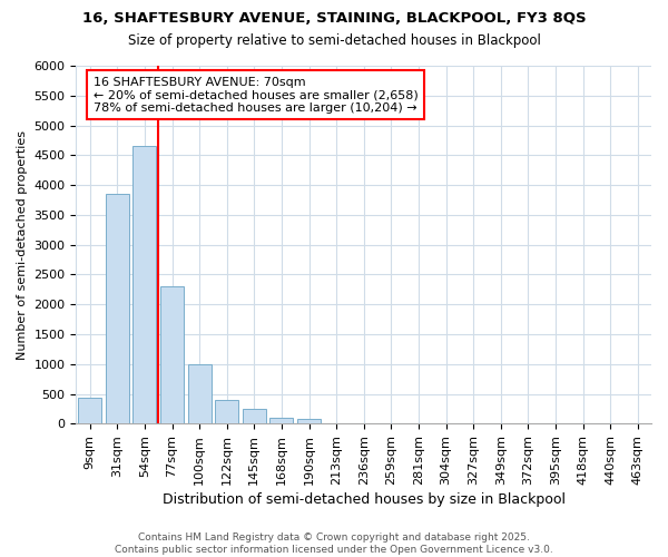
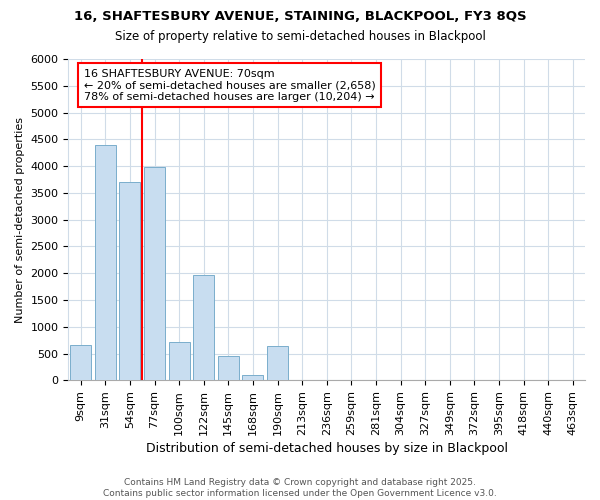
9sqm: 430 -> 660
31sqm: 3850 -> 4400
54sqm: 4650 -> 3700
77sqm: 2300 -> 3980
100sqm: 1000 -> 720
122sqm: 400 -> 1960
145sqm: 250 -> 460
190sqm: 80 -> 640
